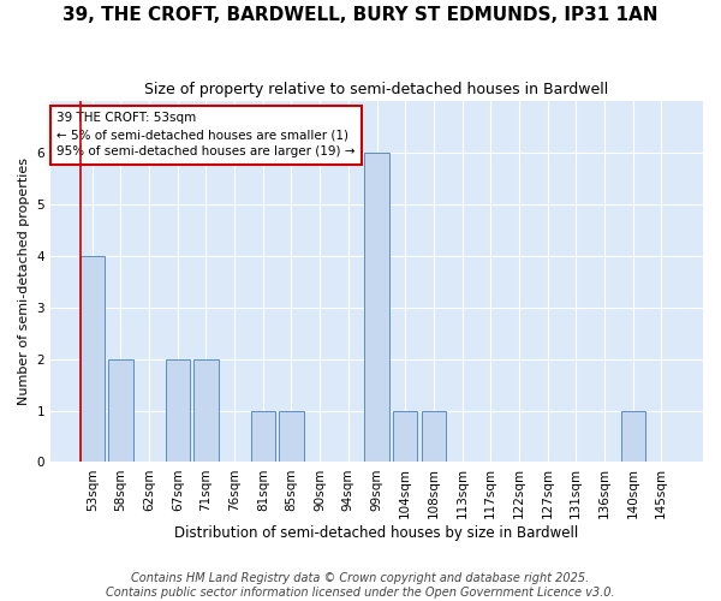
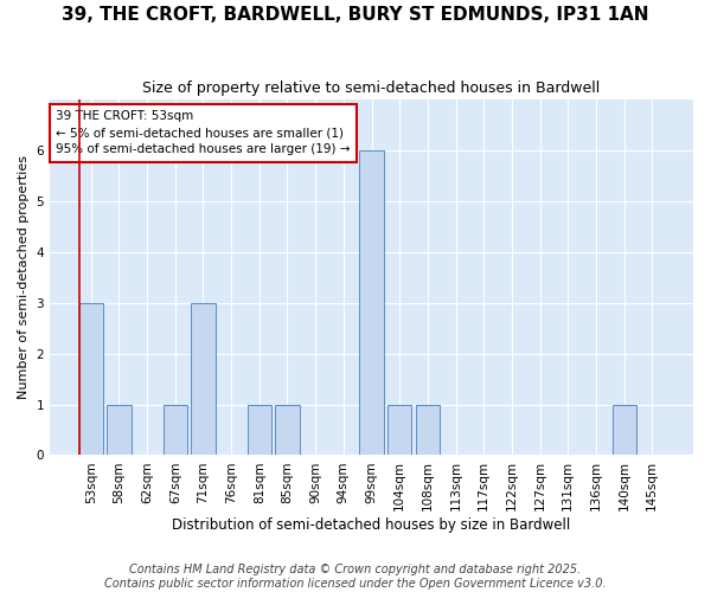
53sqm: 4 -> 3
58sqm: 2 -> 1
67sqm: 2 -> 1
71sqm: 2 -> 3
